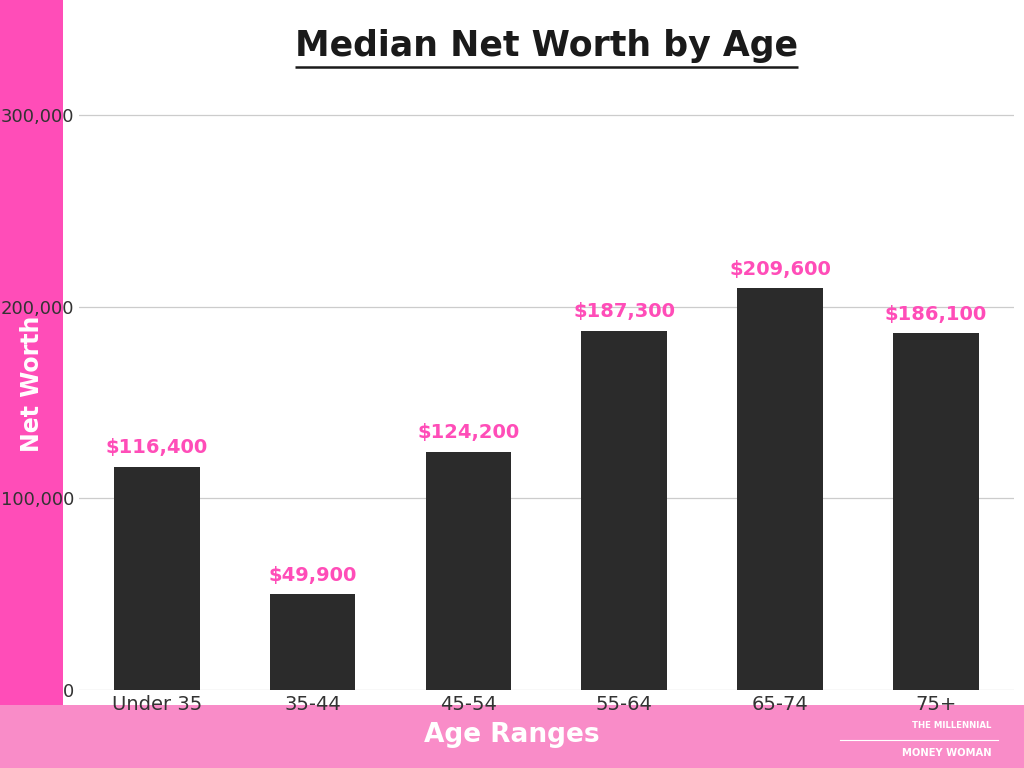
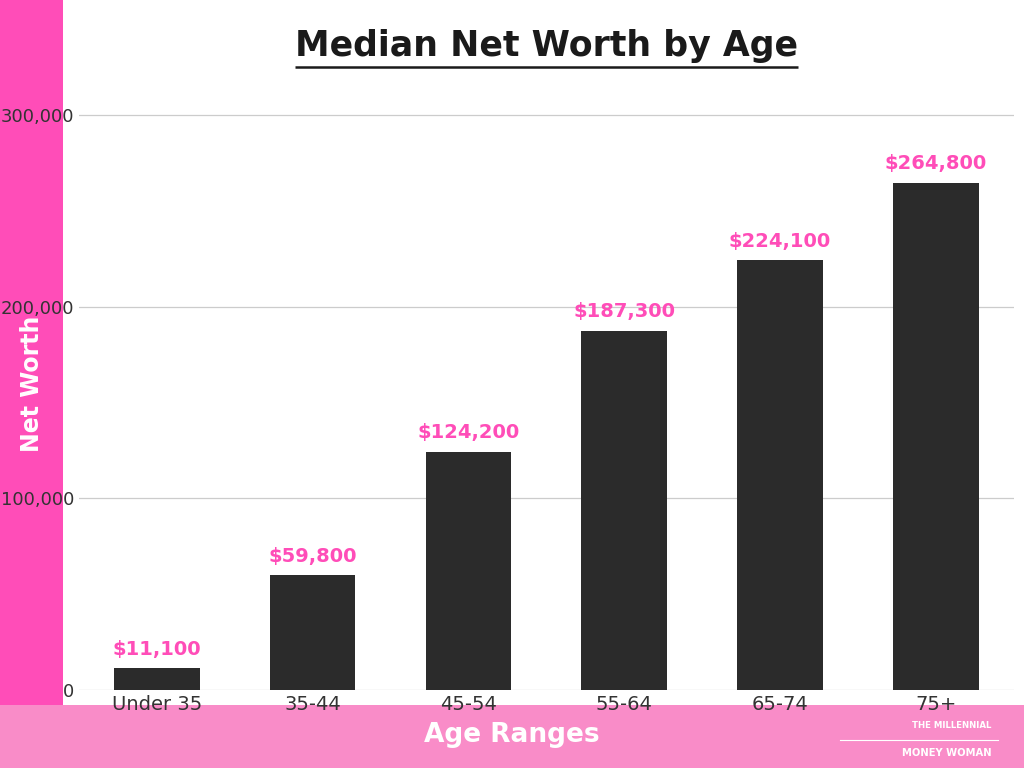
Under 35: $116,400 -> $11,100
35-44: $49,900 -> $59,800
65-74: $209,600 -> $224,100
75+: $186,100 -> $264,800
